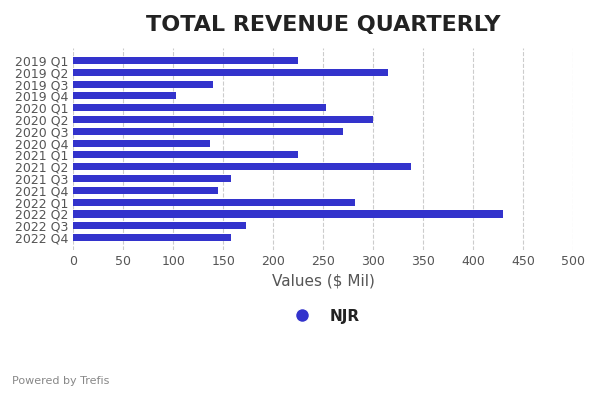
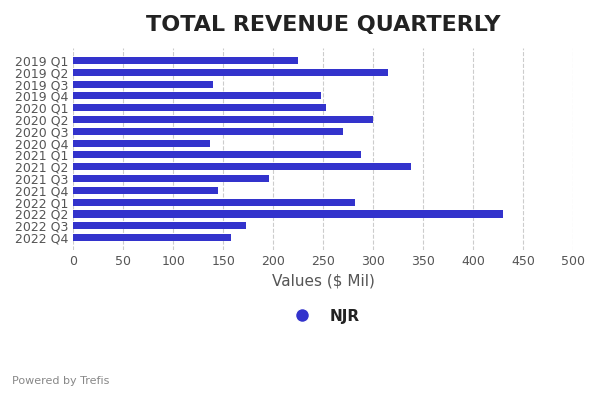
2019 Q4: 103 -> 248
2021 Q1: 225 -> 288
2021 Q3: 158 -> 196
